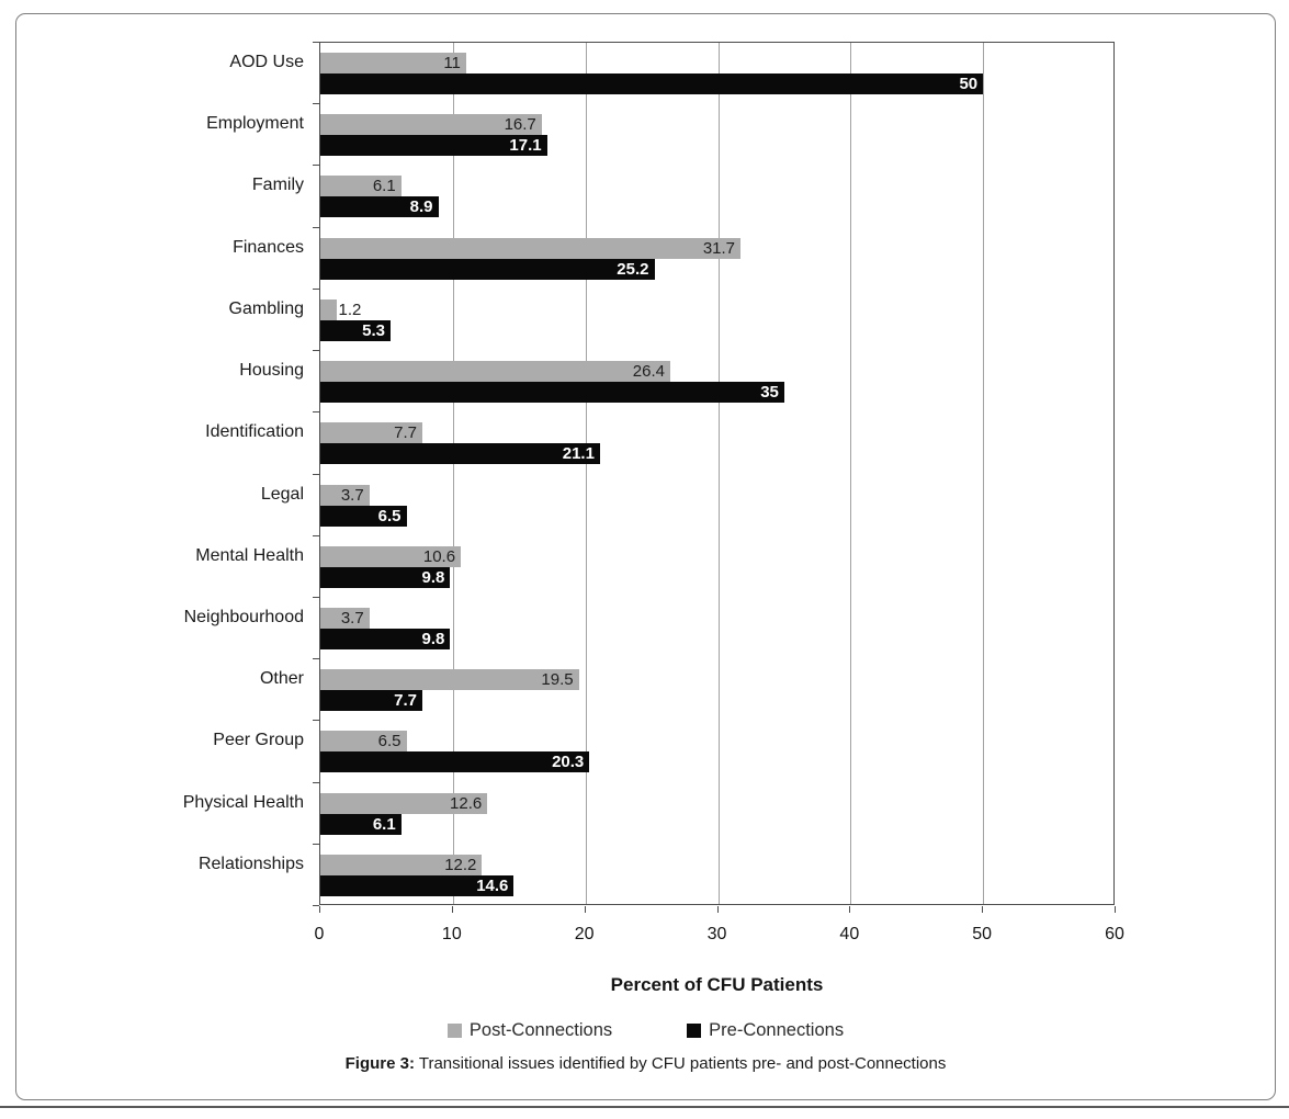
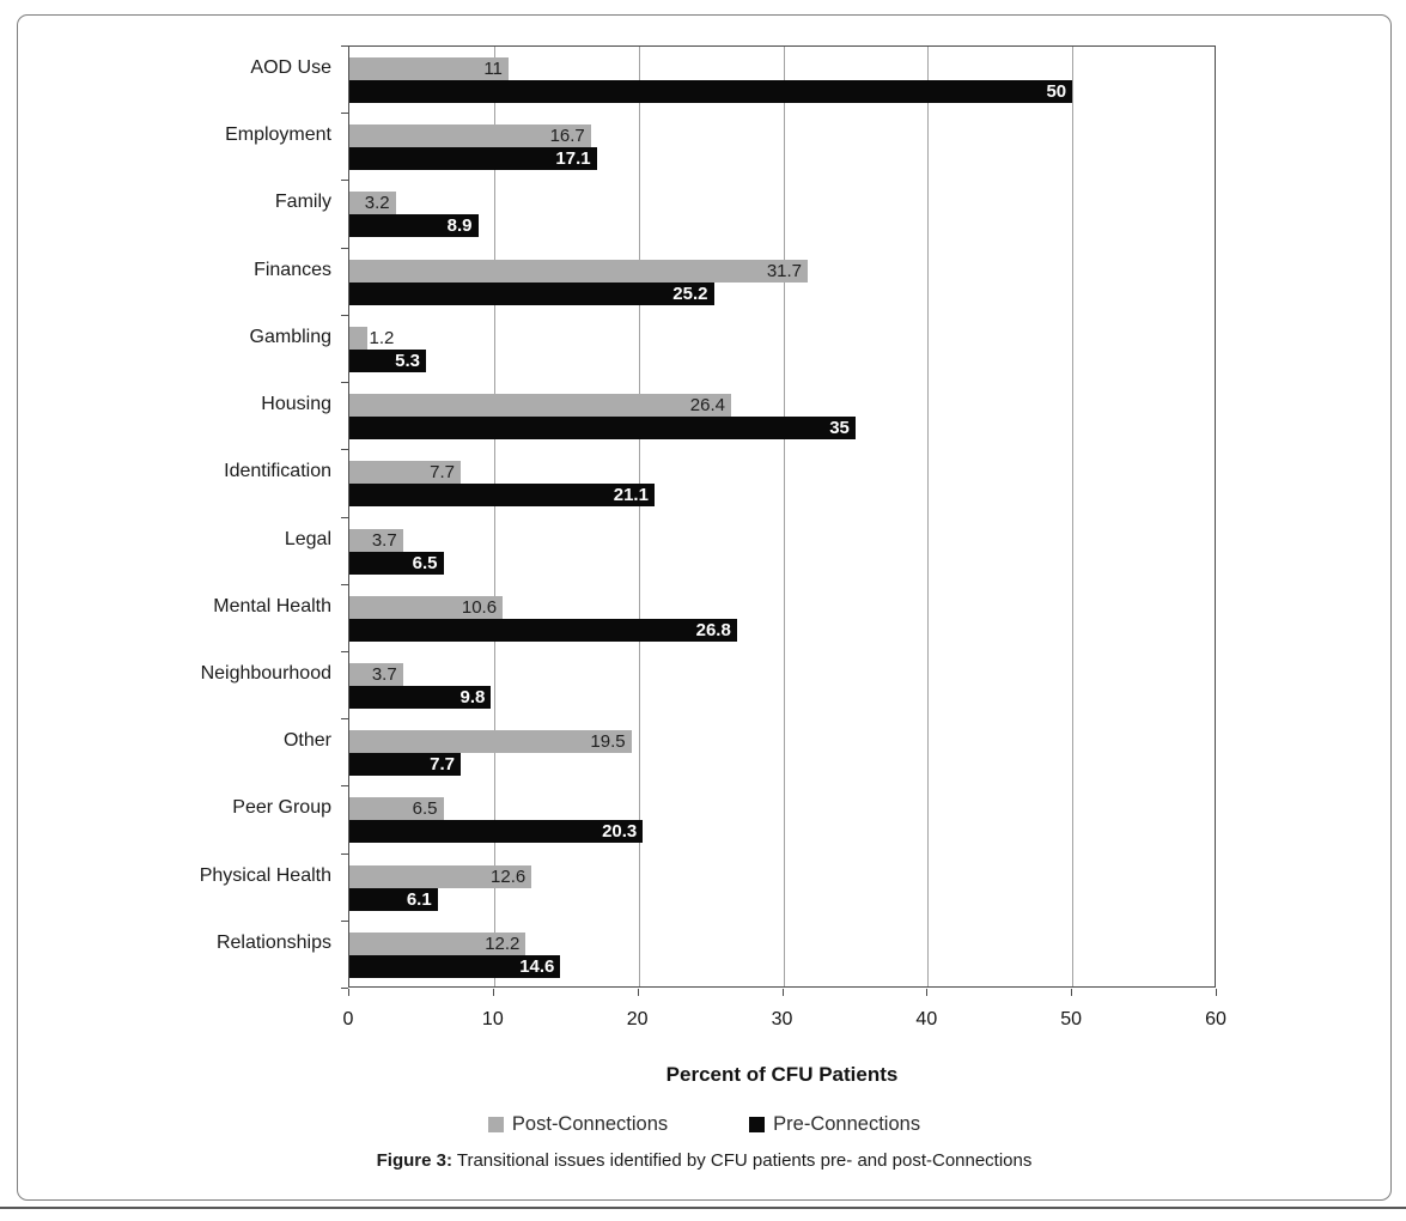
Post-Connections/Family: 6.1 -> 3.2
Pre-Connections/Mental Health: 9.8 -> 26.8
